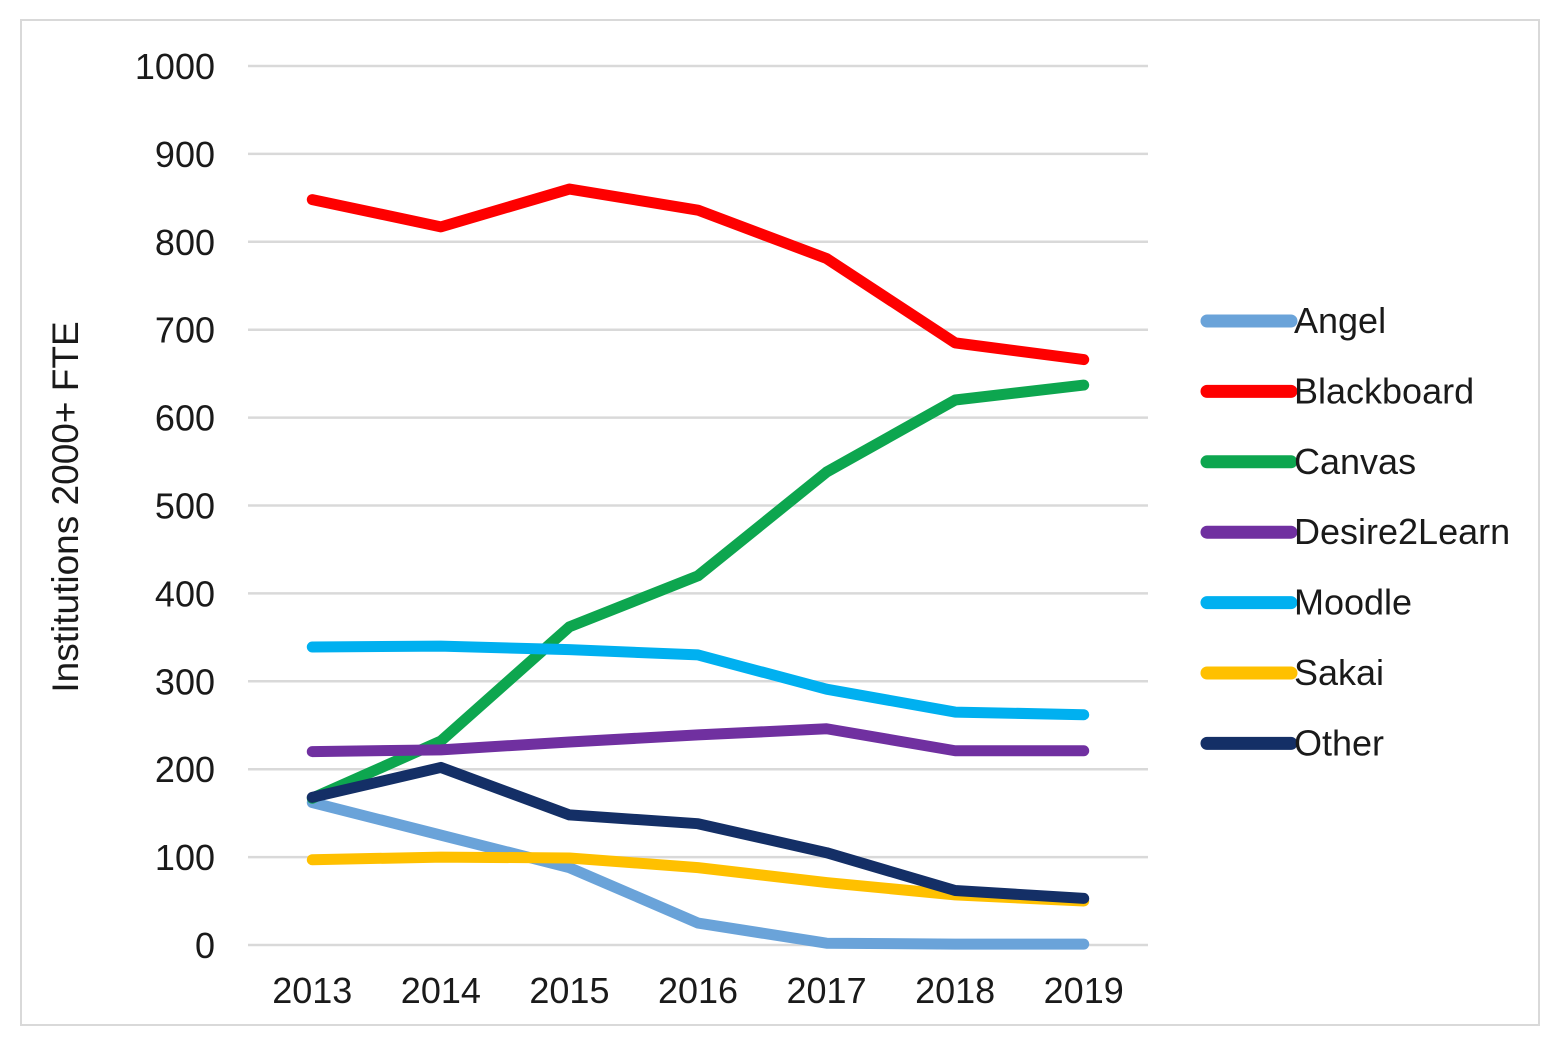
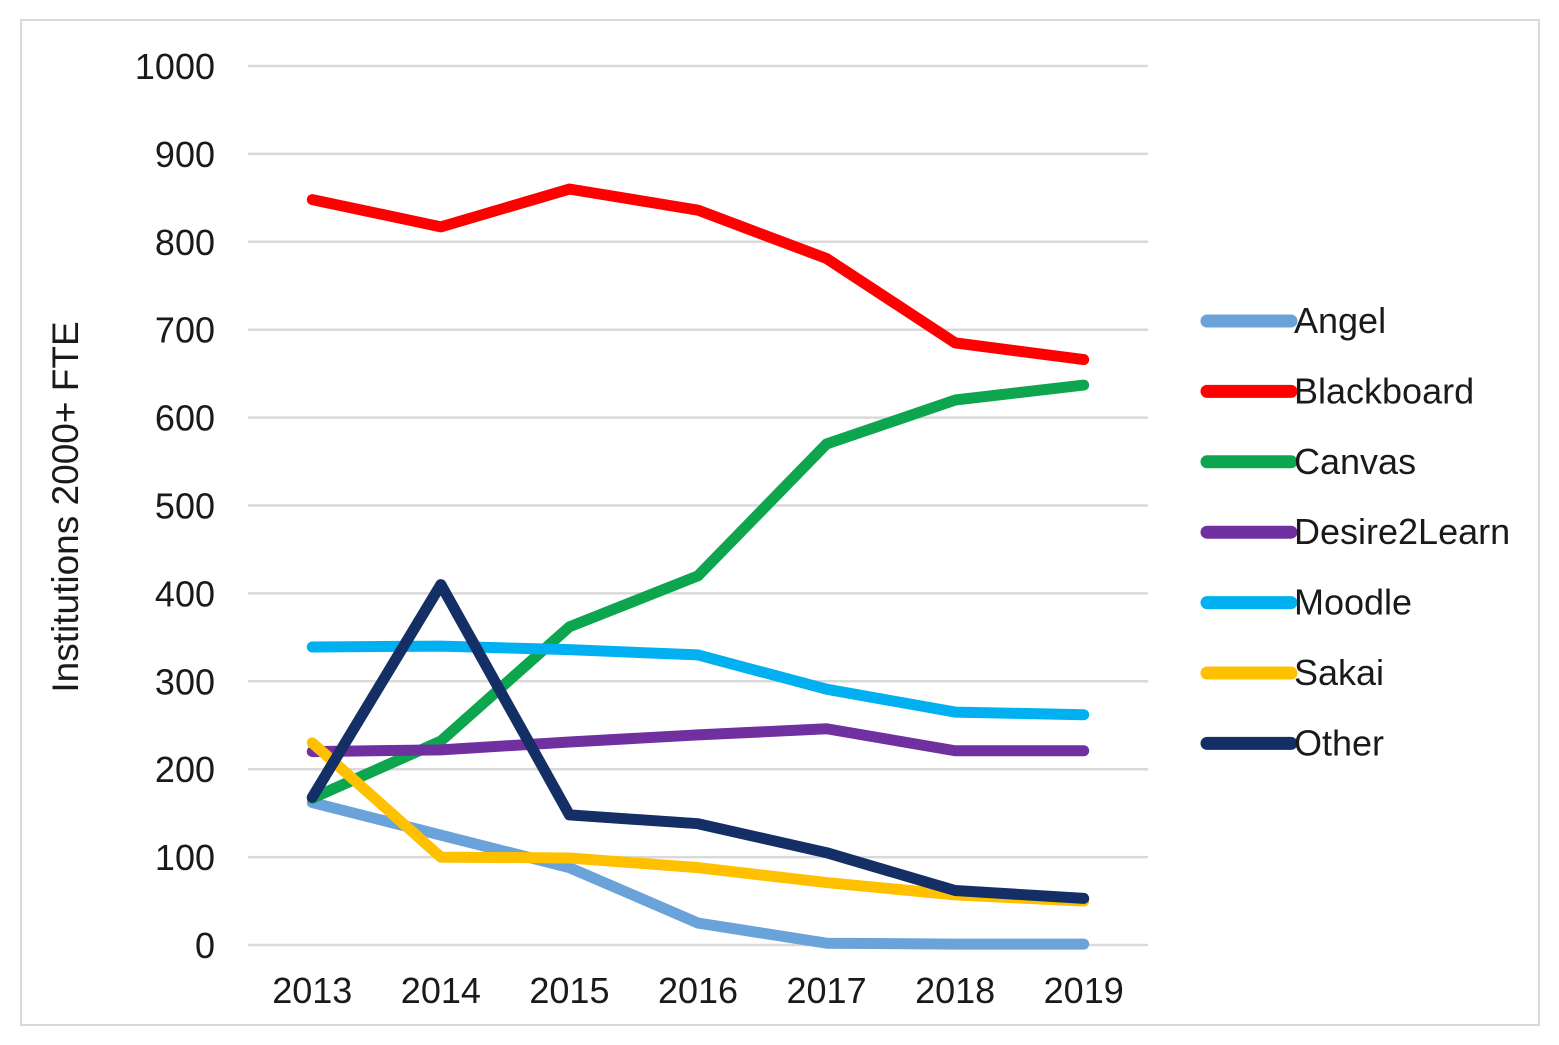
Sakai/2013: 100 -> 230
Other/2014: 200 -> 410
Canvas/2017: 540 -> 570
